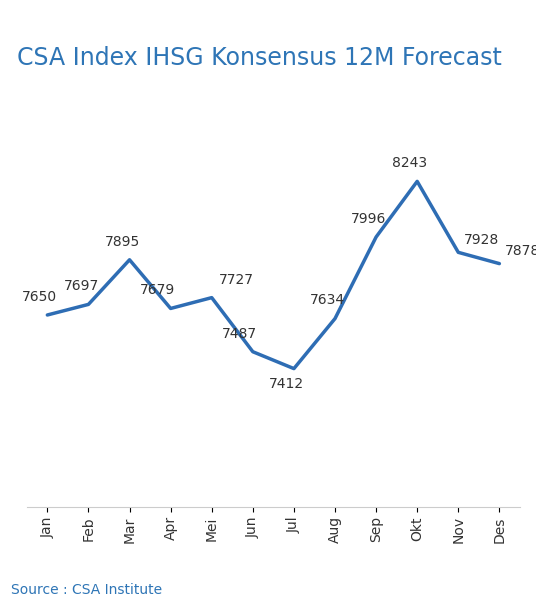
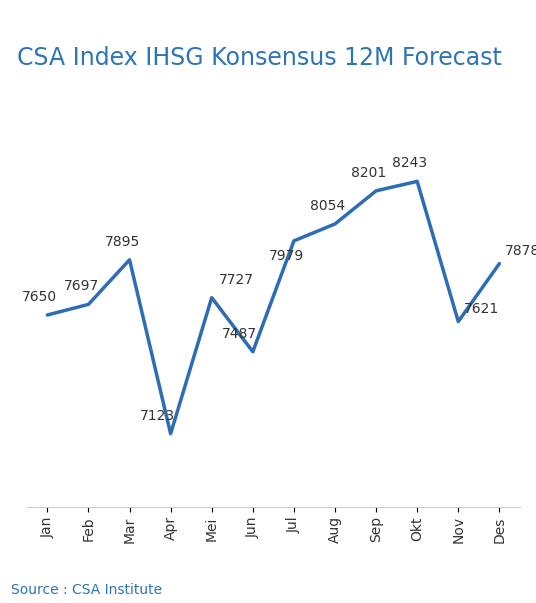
Apr: 7679 -> 7123
Jul: 7412 -> 7979
Aug: 7634 -> 8054
Sep: 7996 -> 8201
Nov: 7928 -> 7621
